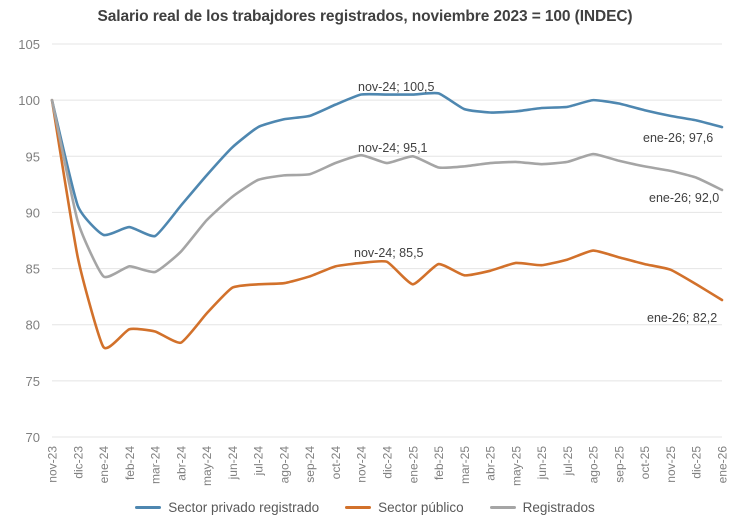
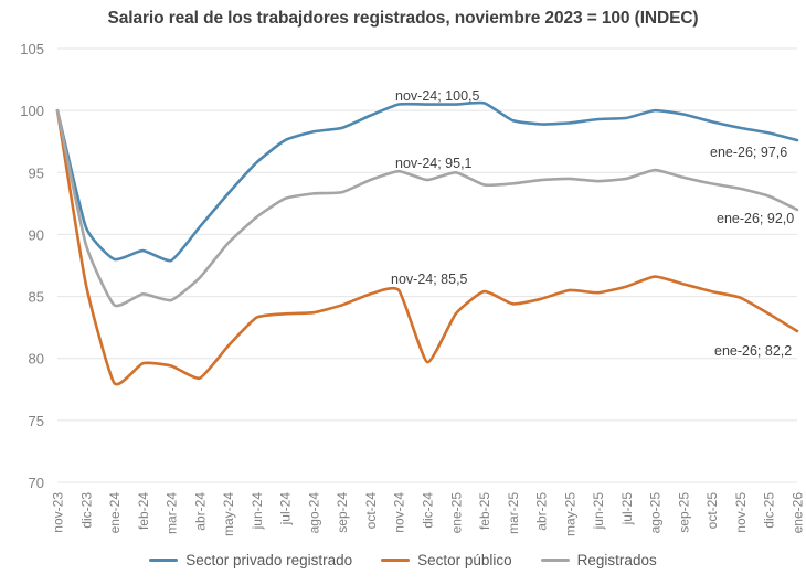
Sector público/dic-24: 85.6 -> 79.7
